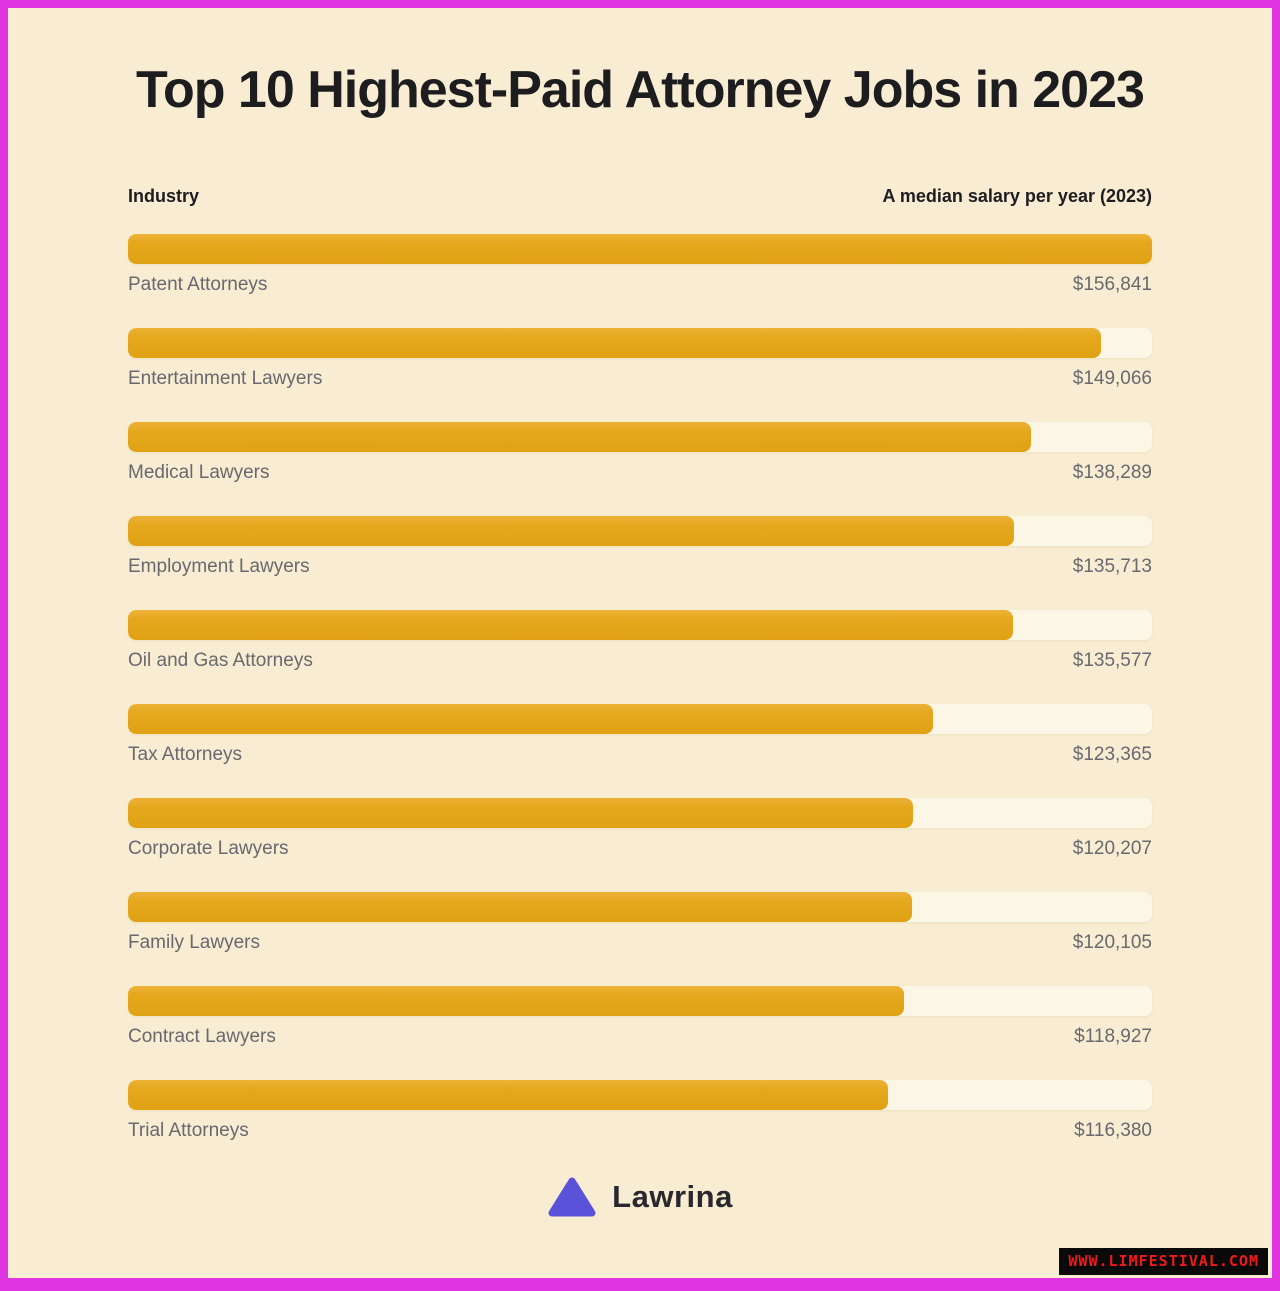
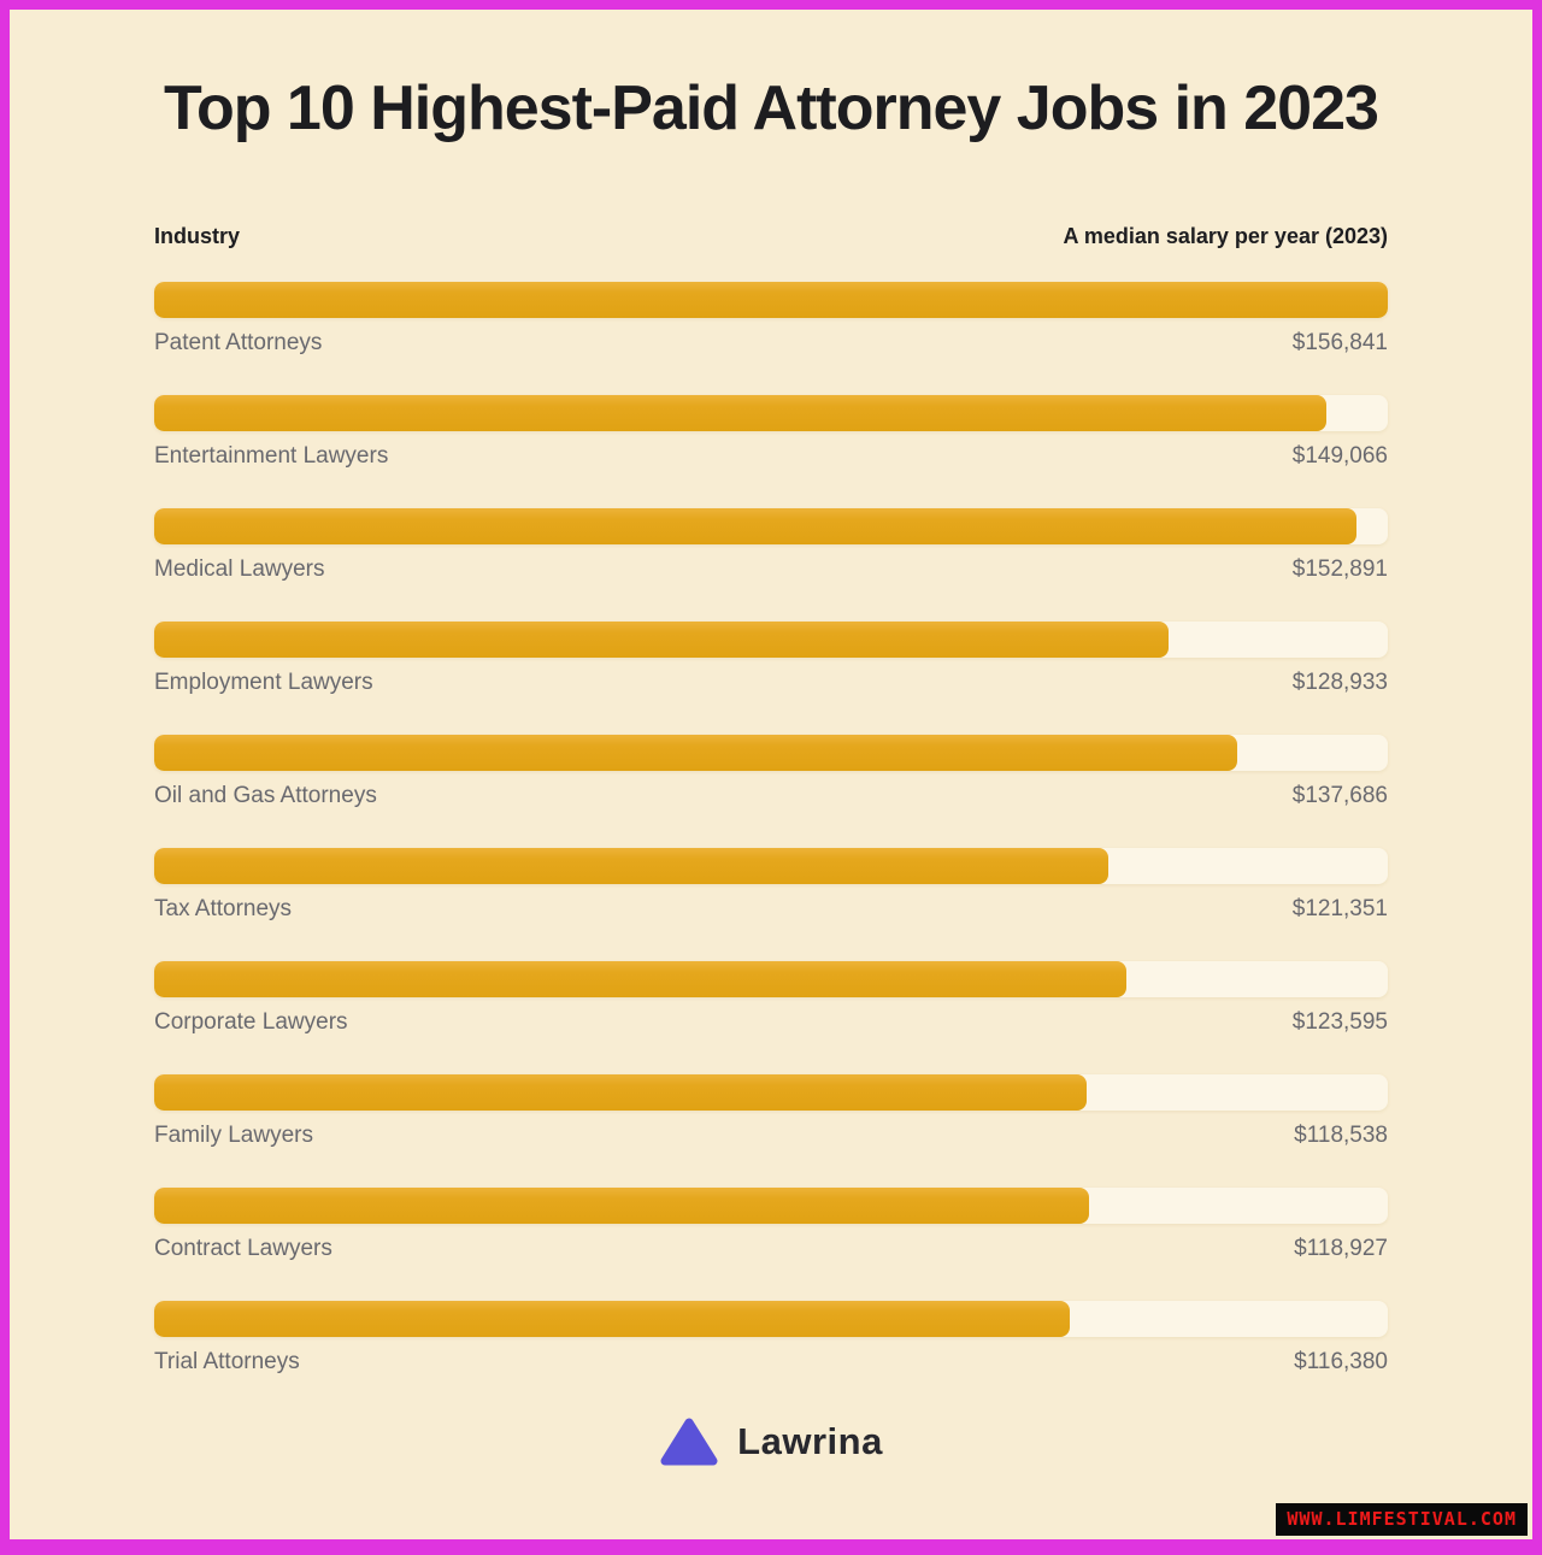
Medical Lawyers: $138,289 -> $152,891
Employment Lawyers: $135,713 -> $128,933
Oil and Gas Attorneys: $135,577 -> $137,686
Tax Attorneys: $123,365 -> $121,351
Corporate Lawyers: $120,207 -> $123,595
Family Lawyers: $120,105 -> $118,538
